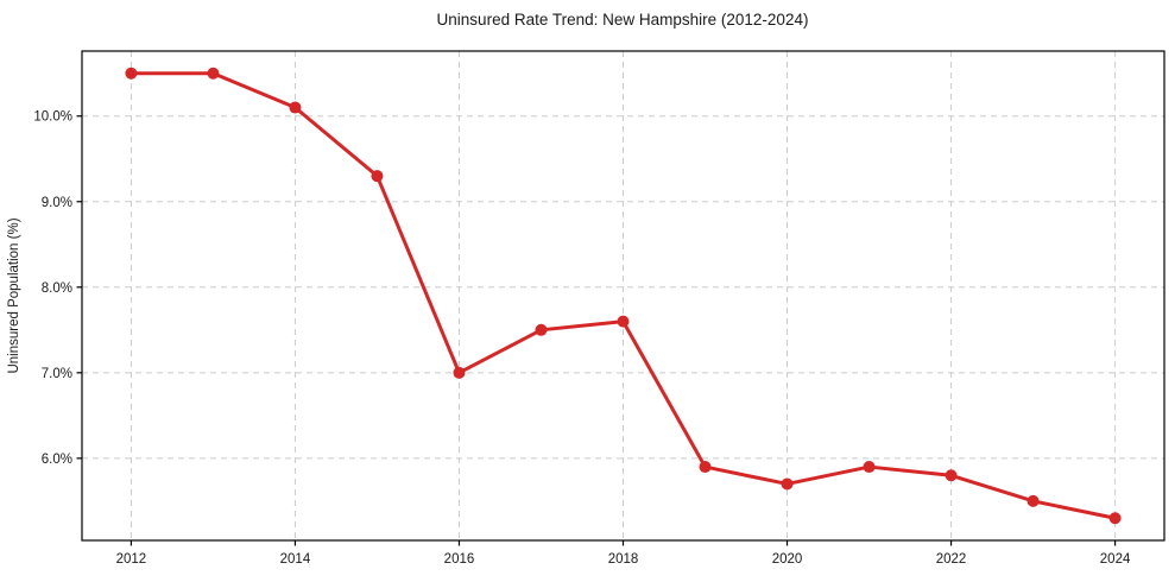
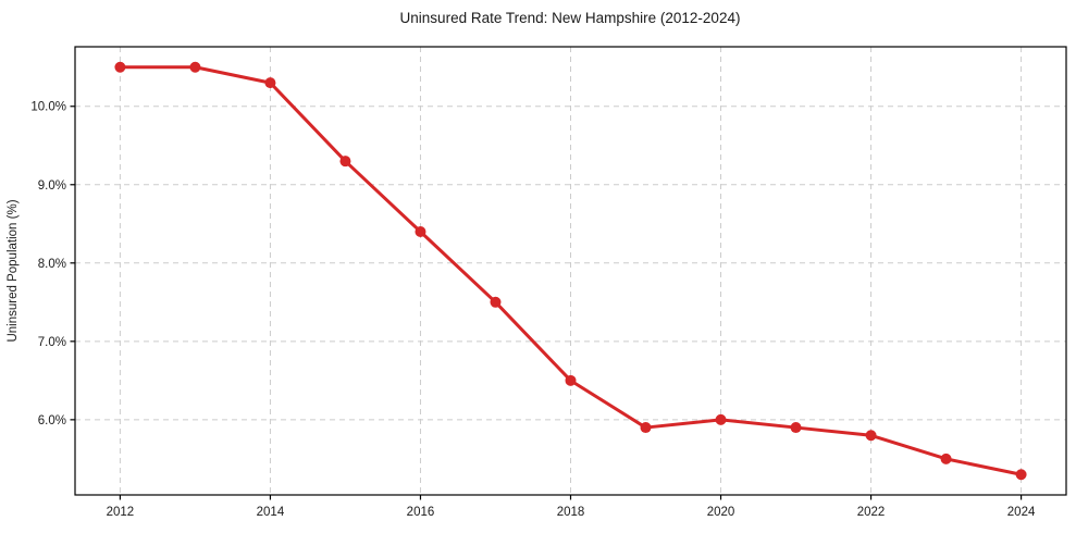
2014: 10.1% -> 10.3%
2016: 7.0% -> 8.4%
2018: 7.6% -> 6.5%
2020: 5.7% -> 6.0%
